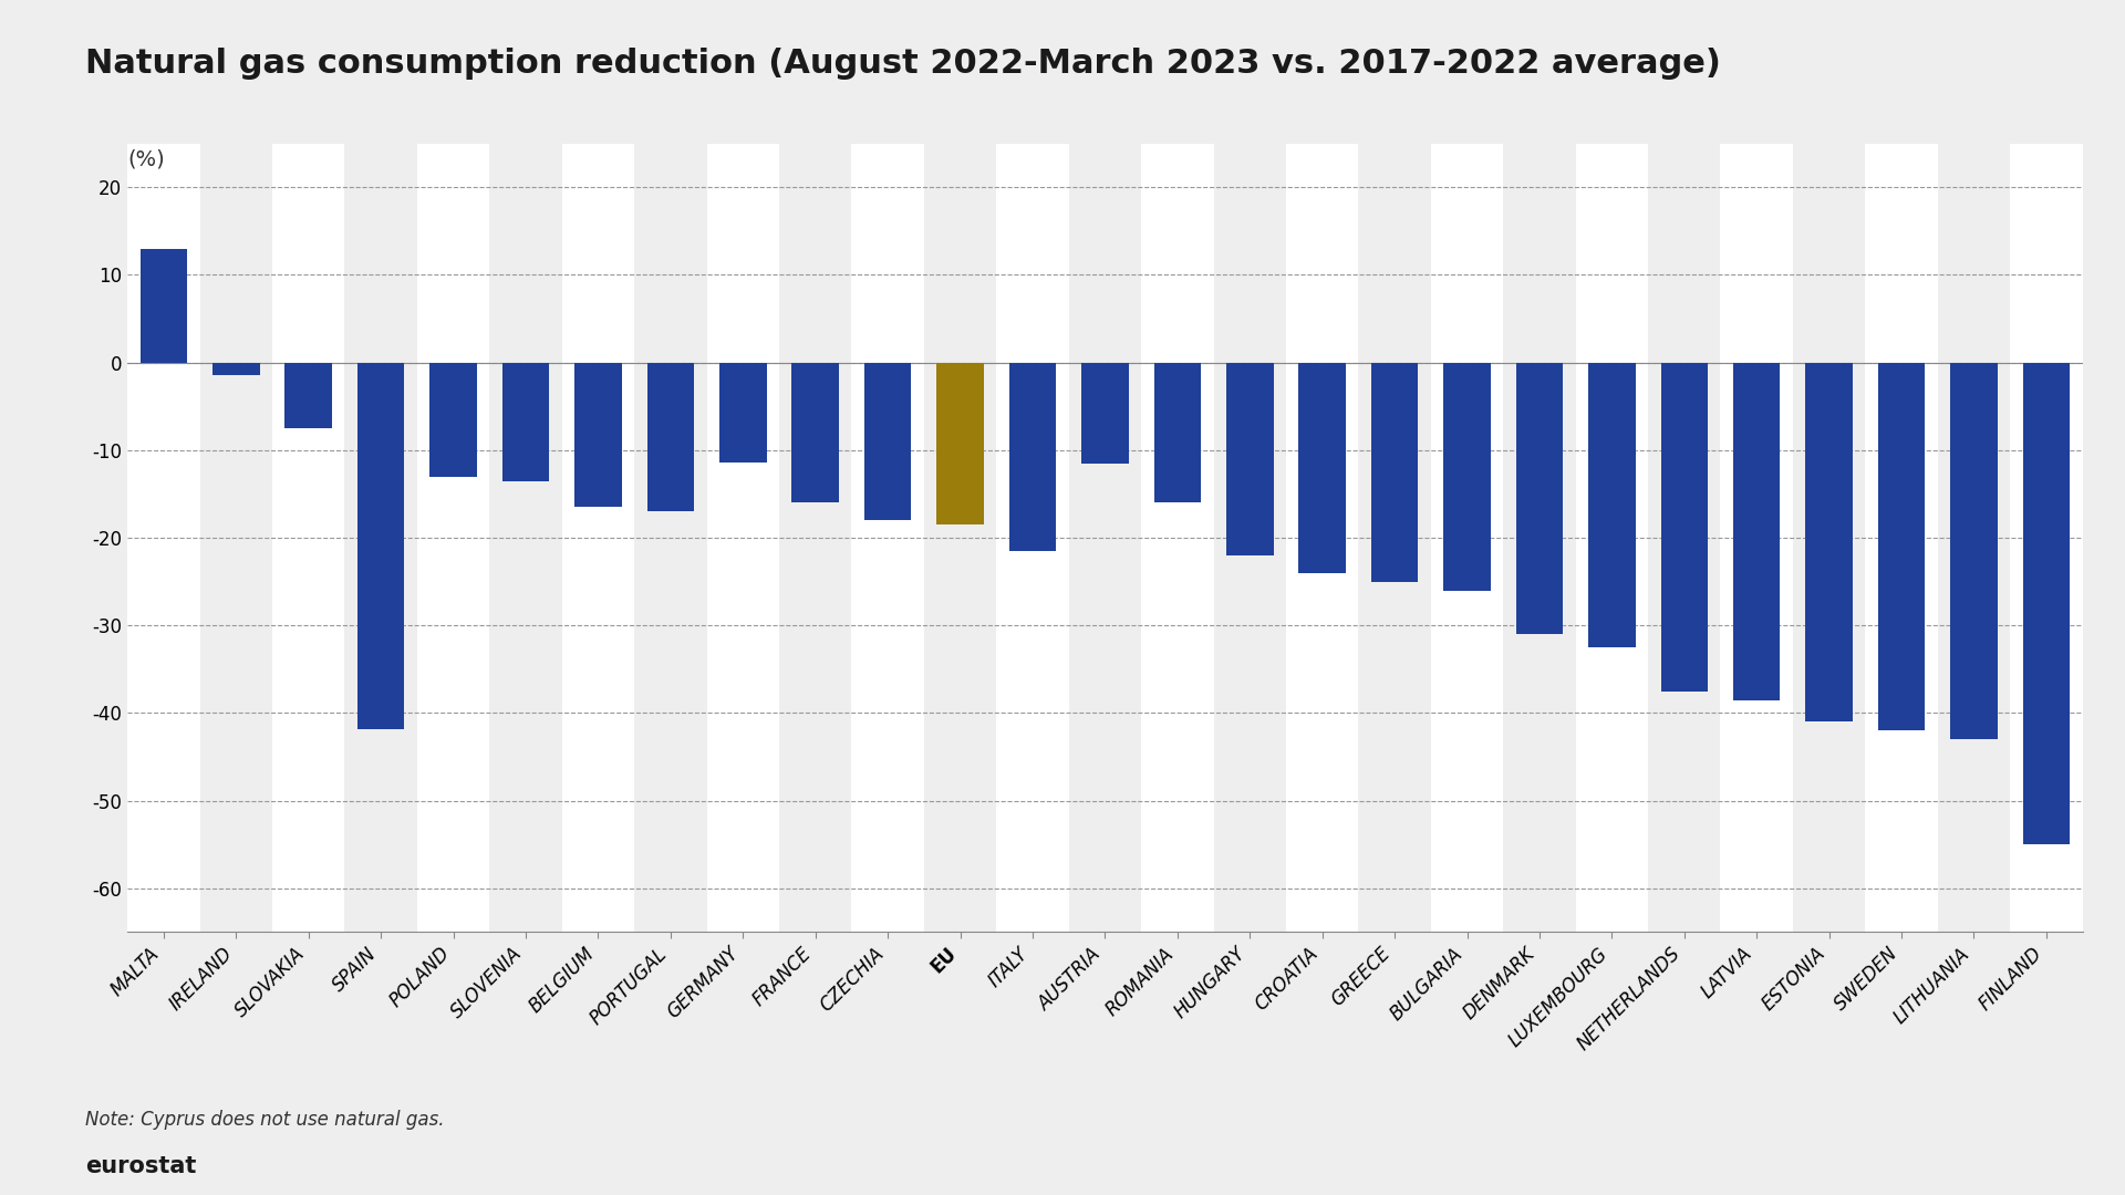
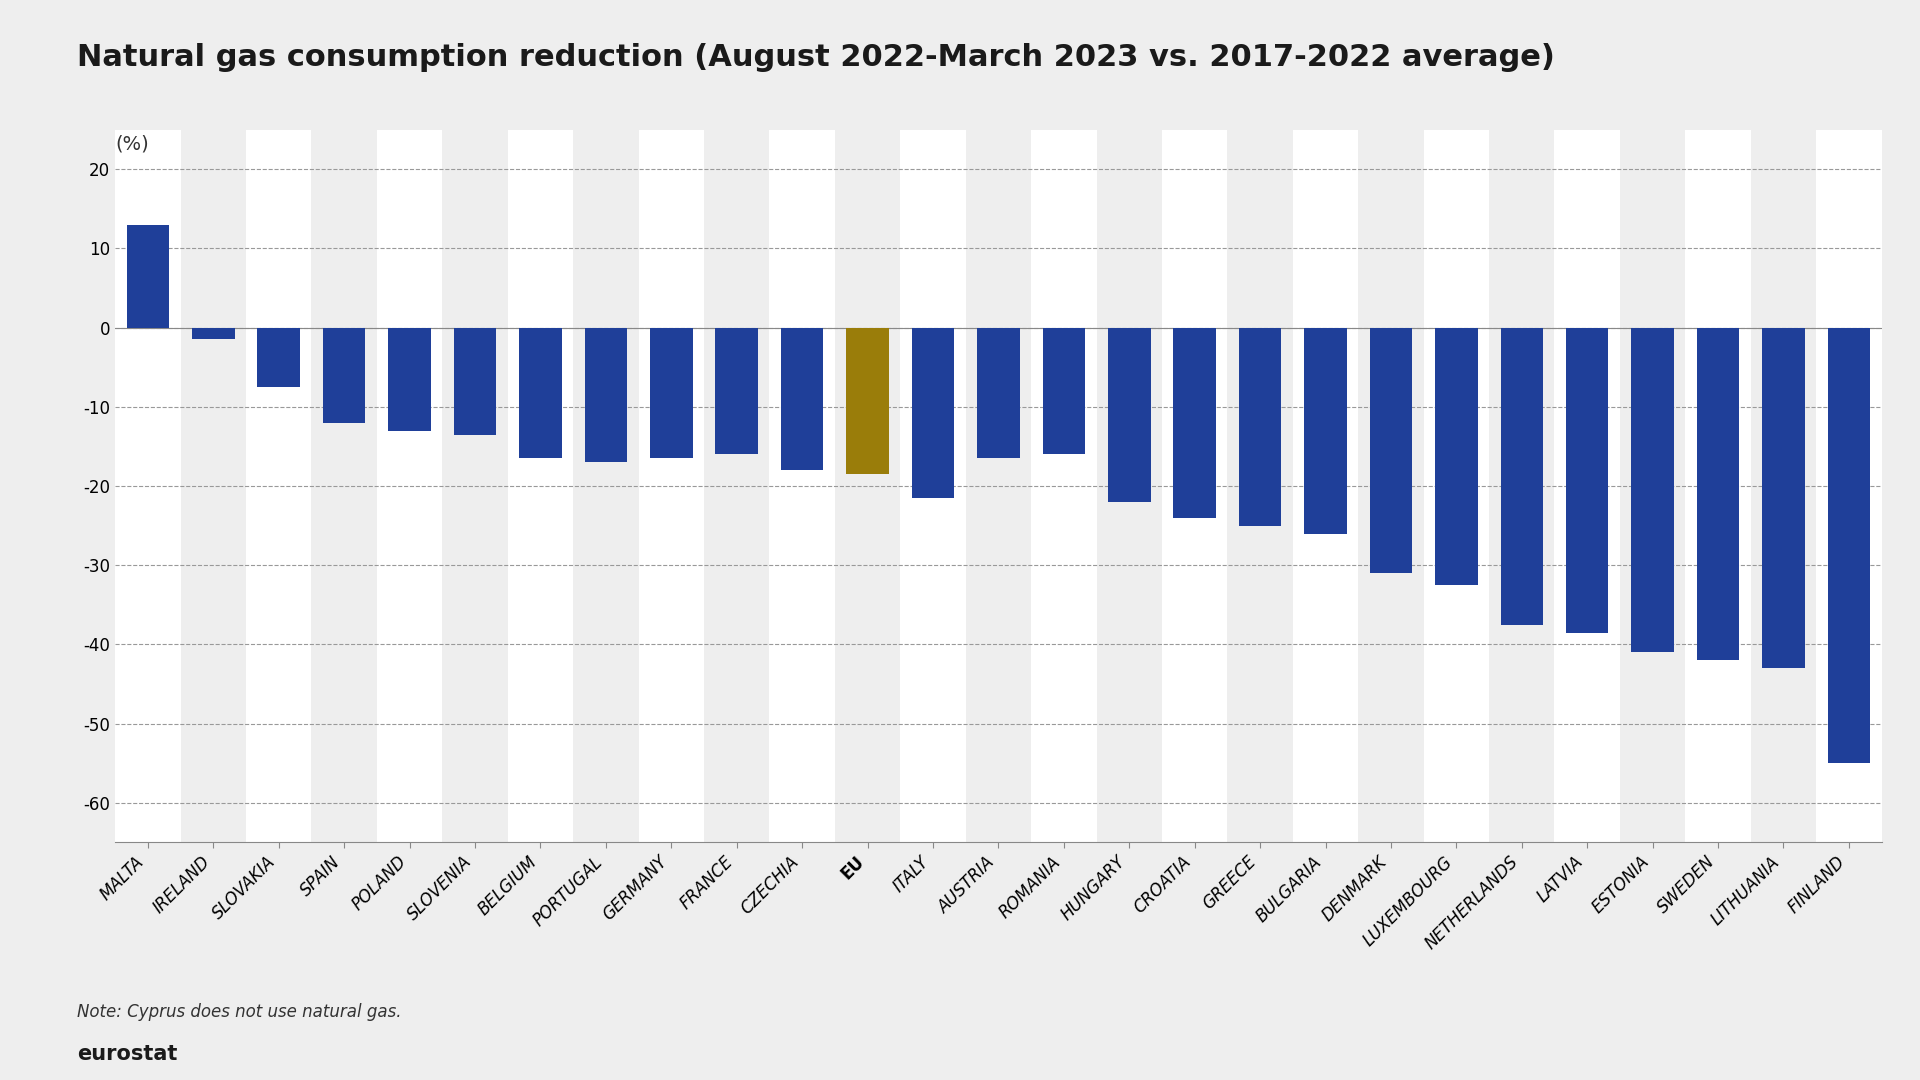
SPAIN: -41.8 -> -12.0
GERMANY: -11.4 -> -16.5
AUSTRIA: -11.6 -> -16.5
